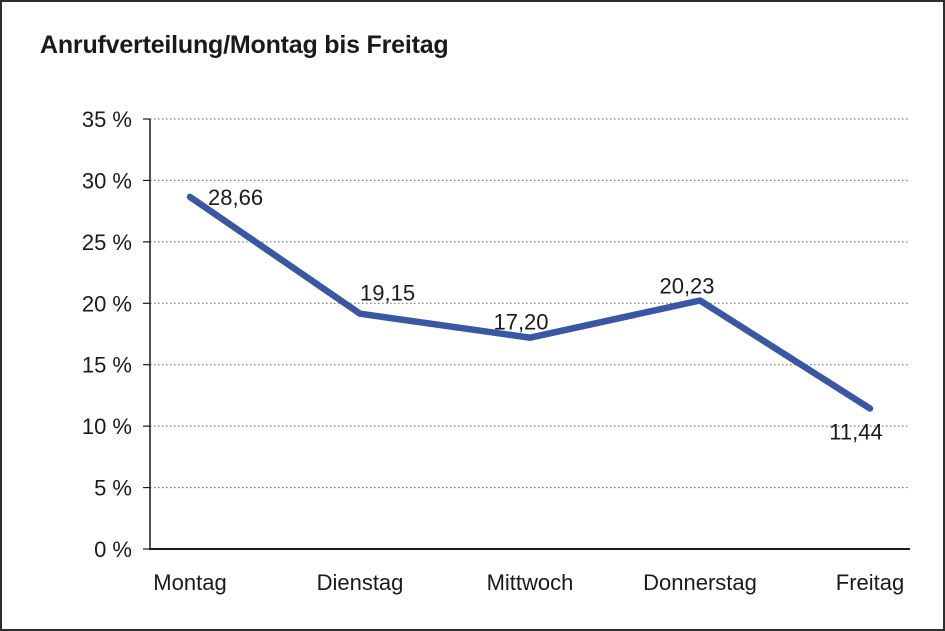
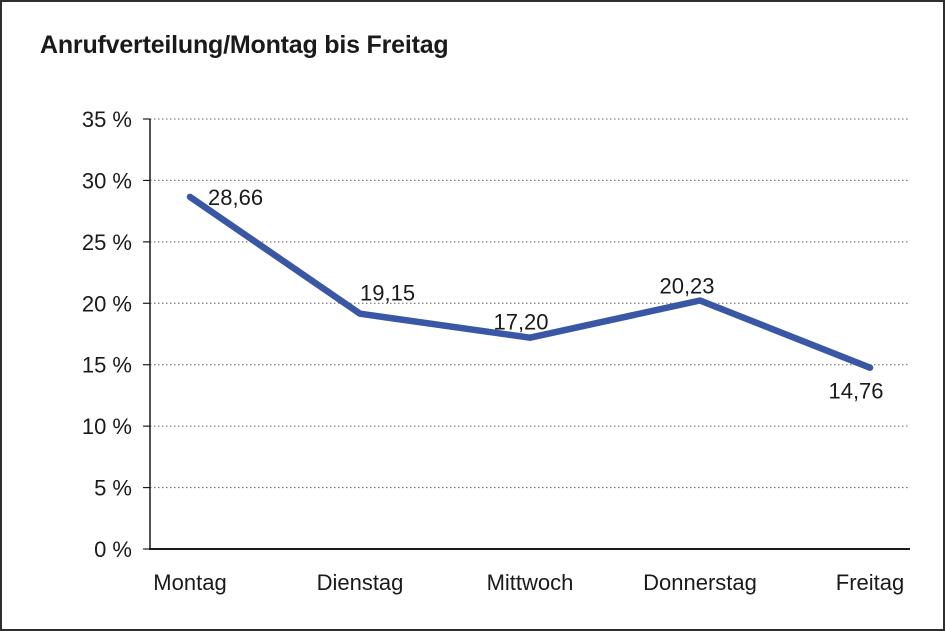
Freitag: 11,44 -> 14,76
